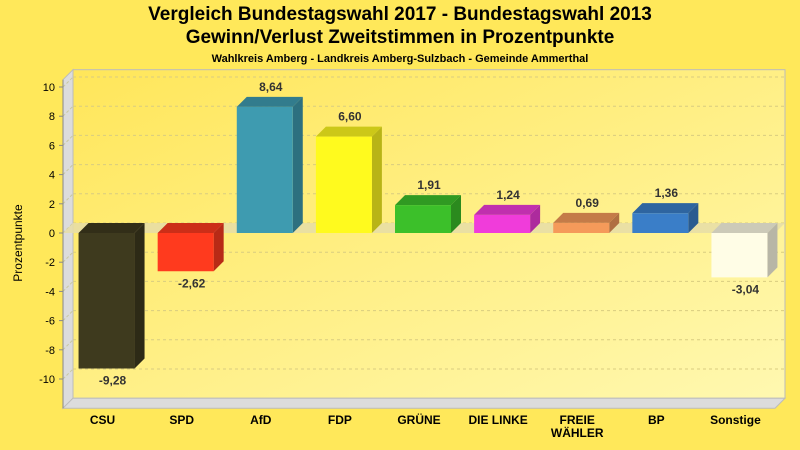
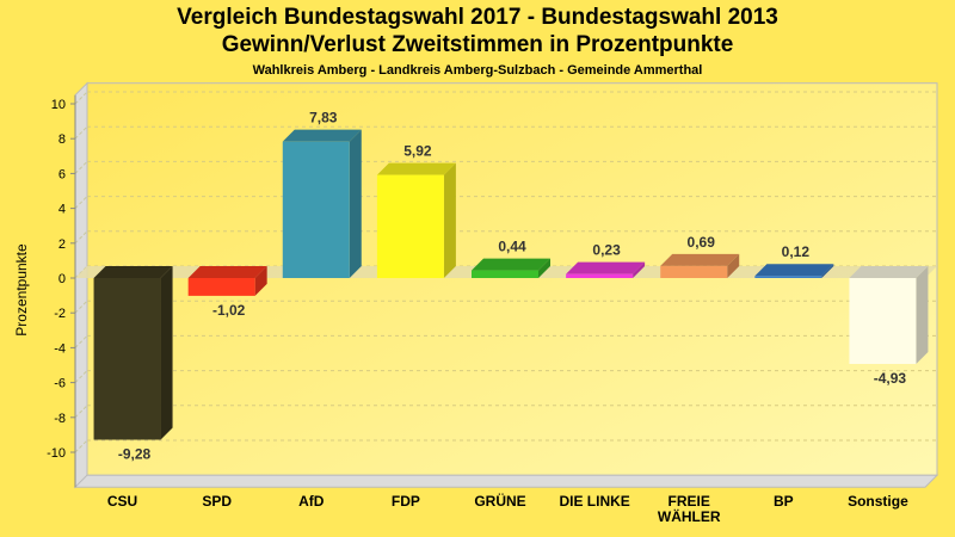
SPD: -2,62 -> -1,02
AfD: 8,64 -> 7,83
FDP: 6,60 -> 5,92
GRÜNE: 1,91 -> 0,44
DIE LINKE: 1,24 -> 0,23
BP: 1,36 -> 0,12
Sonstige: -3,04 -> -4,93
